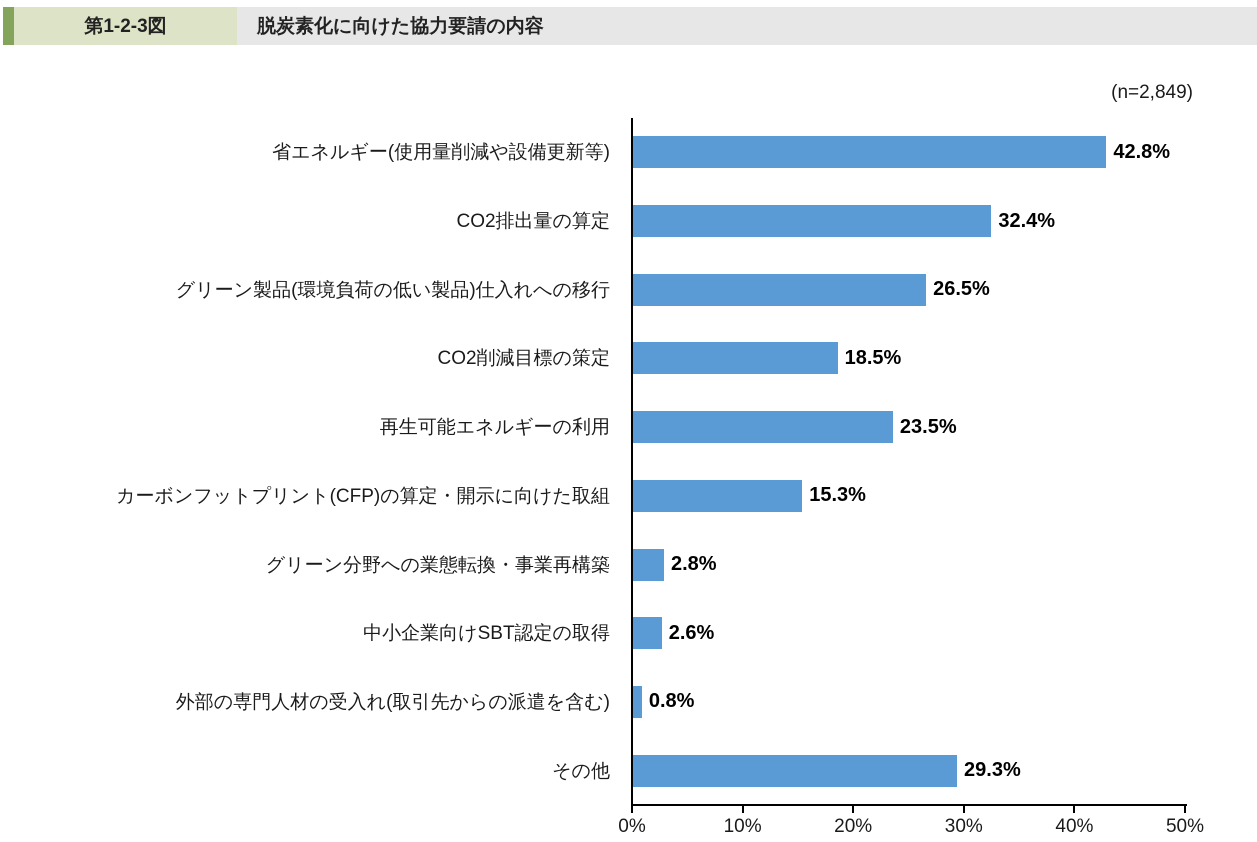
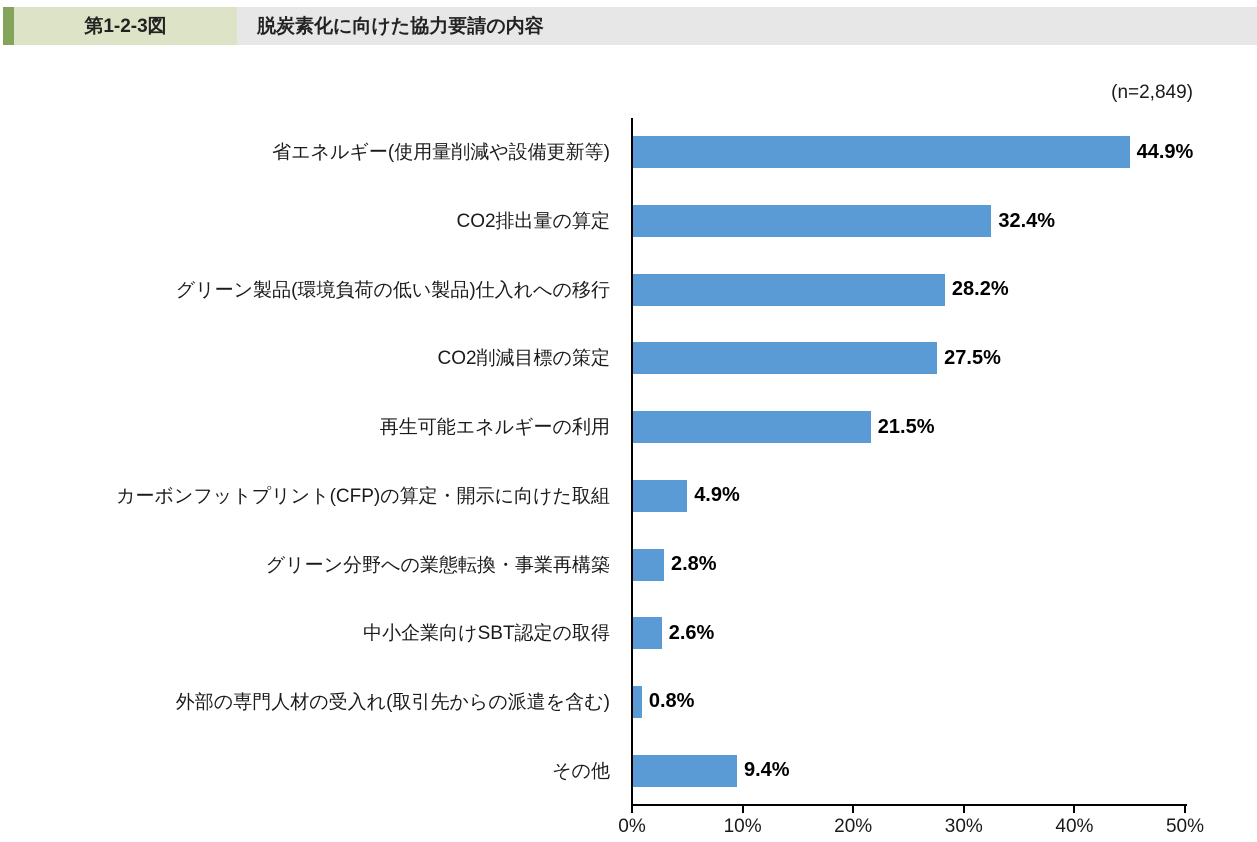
省エネルギー(使用量削減や設備更新等): 42.8% -> 44.9%
グリーン製品(環境負荷の低い製品)仕入れへの移行: 26.5% -> 28.2%
CO2削減目標の策定: 18.5% -> 27.5%
再生可能エネルギーの利用: 23.5% -> 21.5%
カーボンフットプリント(CFP)の算定・開示に向けた取組: 15.3% -> 4.9%
その他: 29.3% -> 9.4%
